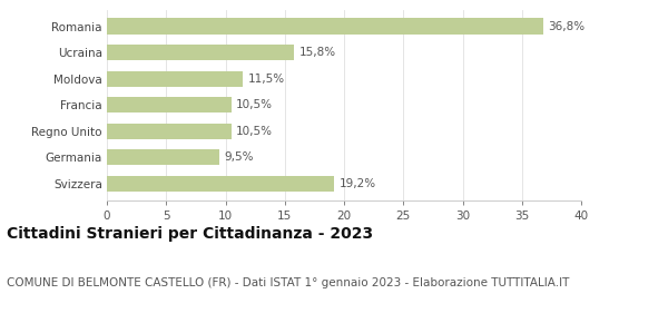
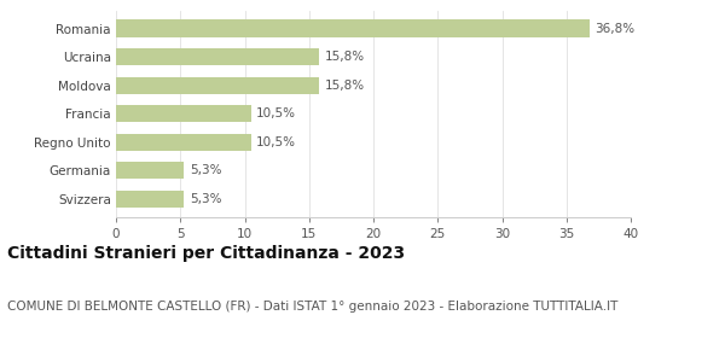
Moldova: 11,5% -> 15,8%
Germania: 9,5% -> 5,3%
Svizzera: 19,2% -> 5,3%
